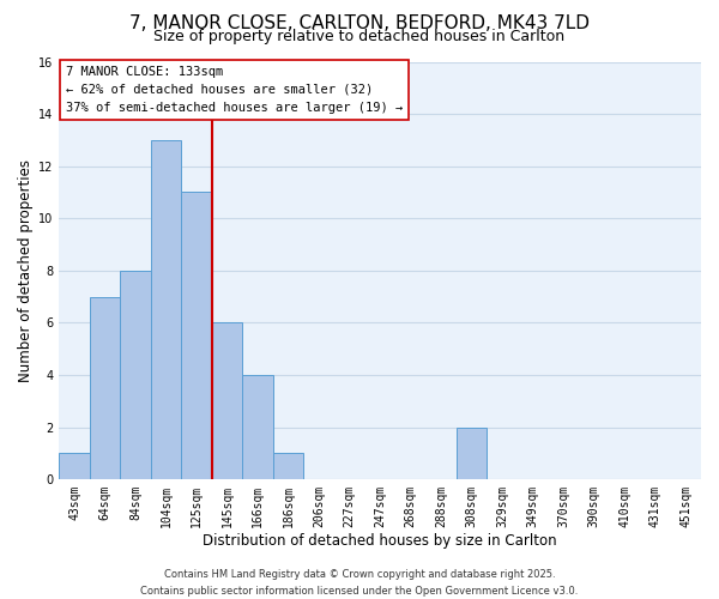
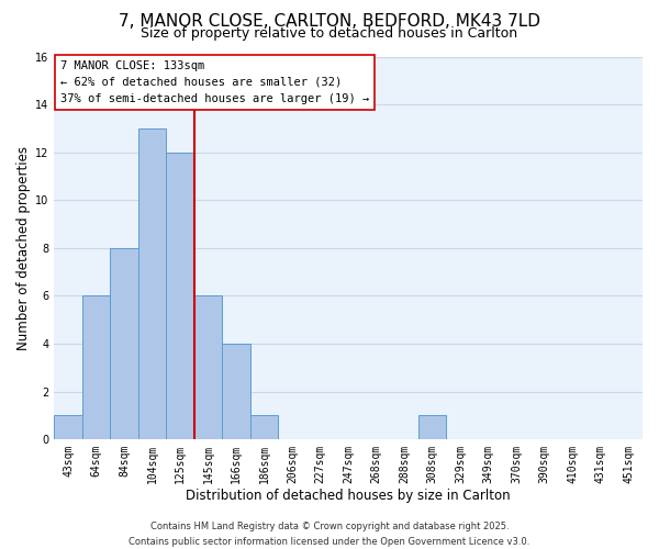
64sqm: 7 -> 6
125sqm: 11 -> 12
308sqm: 2 -> 1
